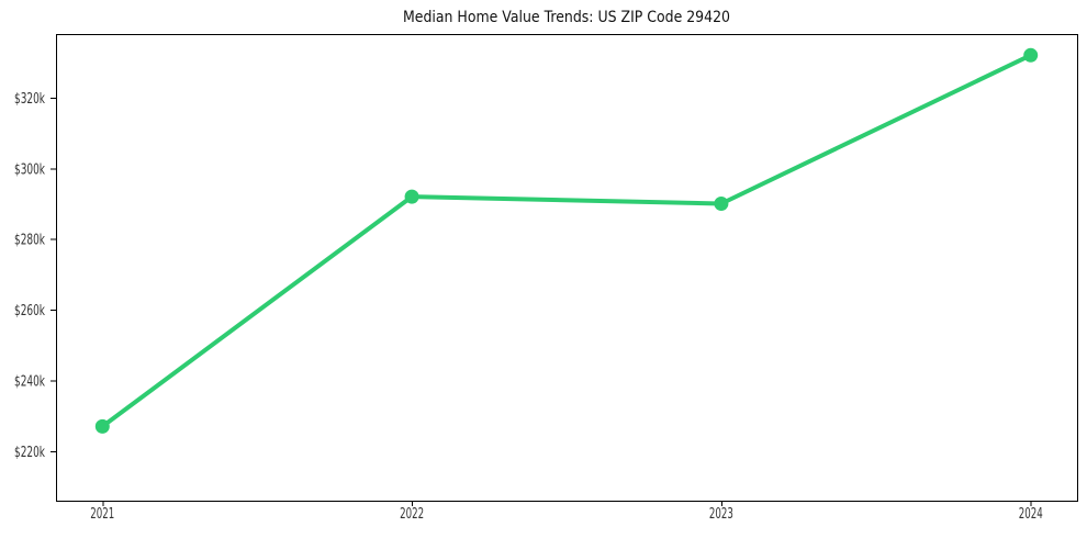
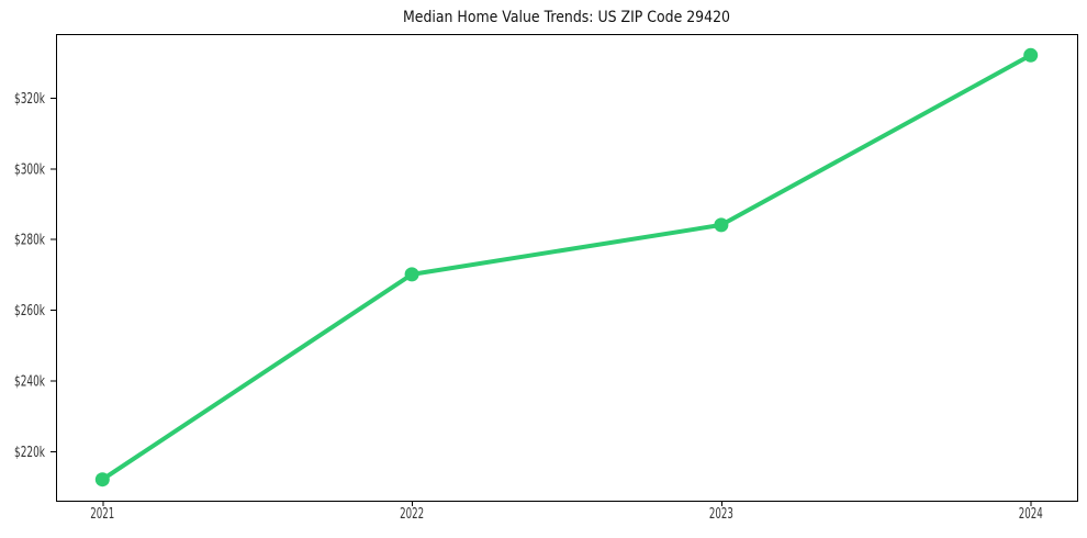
2021: $227k -> $212k
2022: $292k -> $270k
2023: $290k -> $284k
